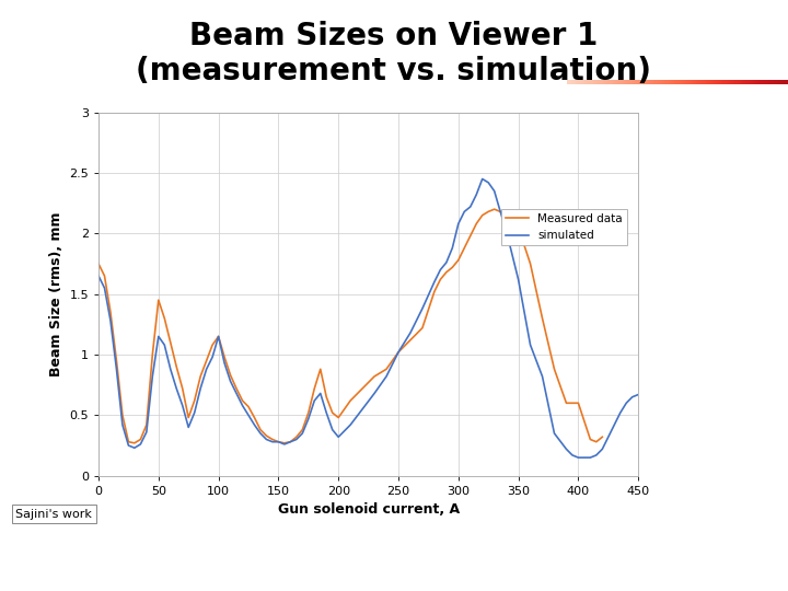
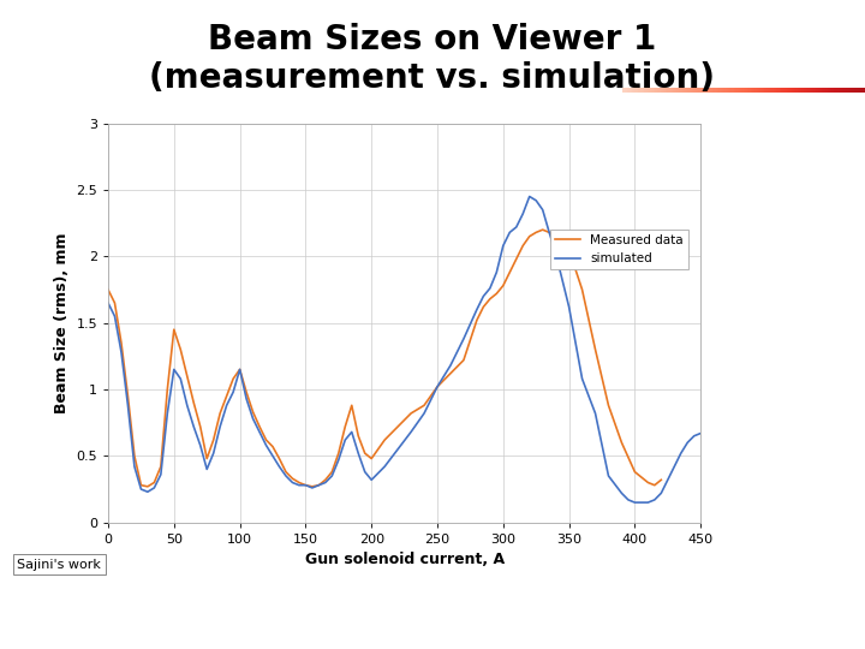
Measured data/400: 0.60 -> 0.38
